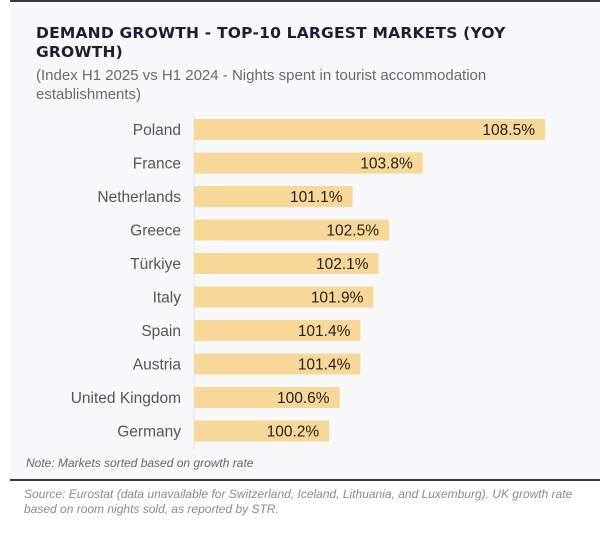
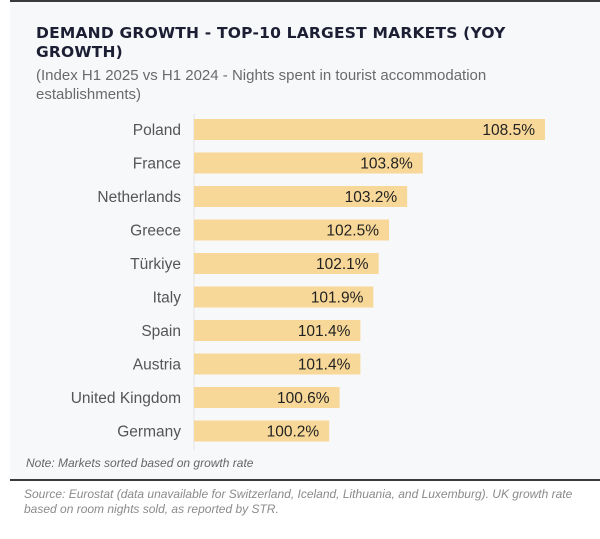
Netherlands: 101.1% -> 103.2%
